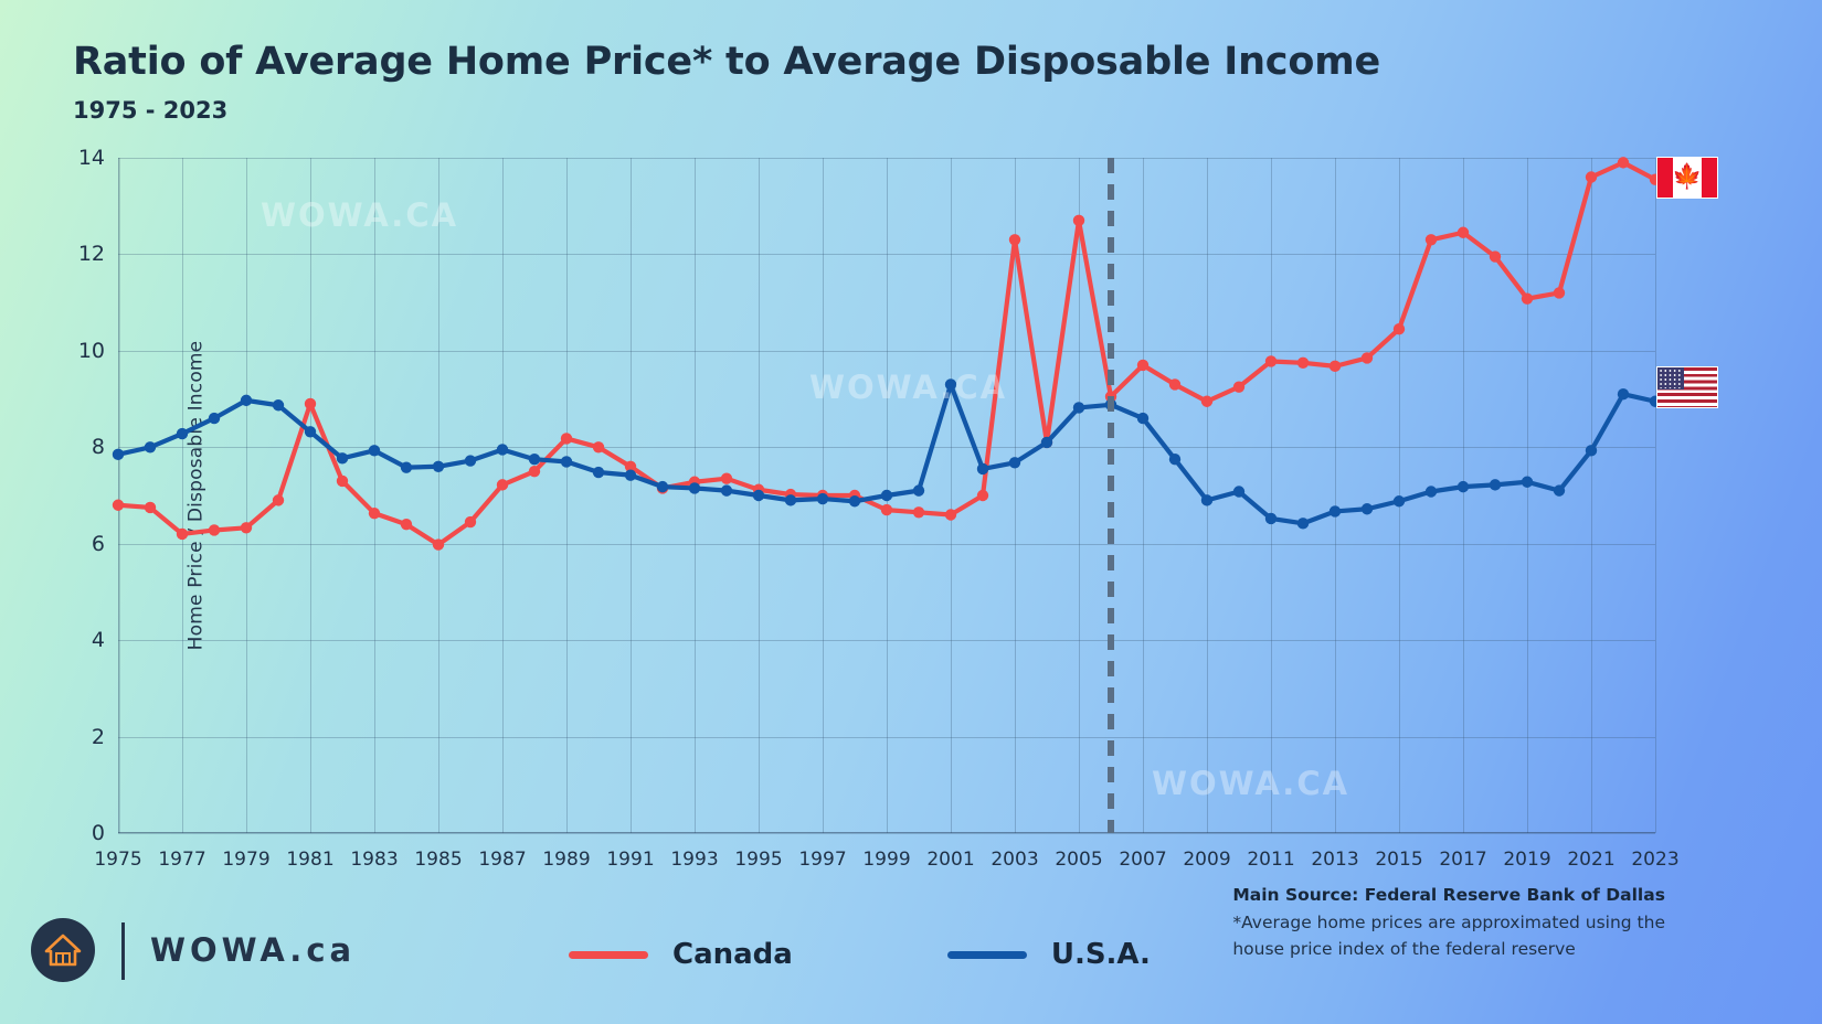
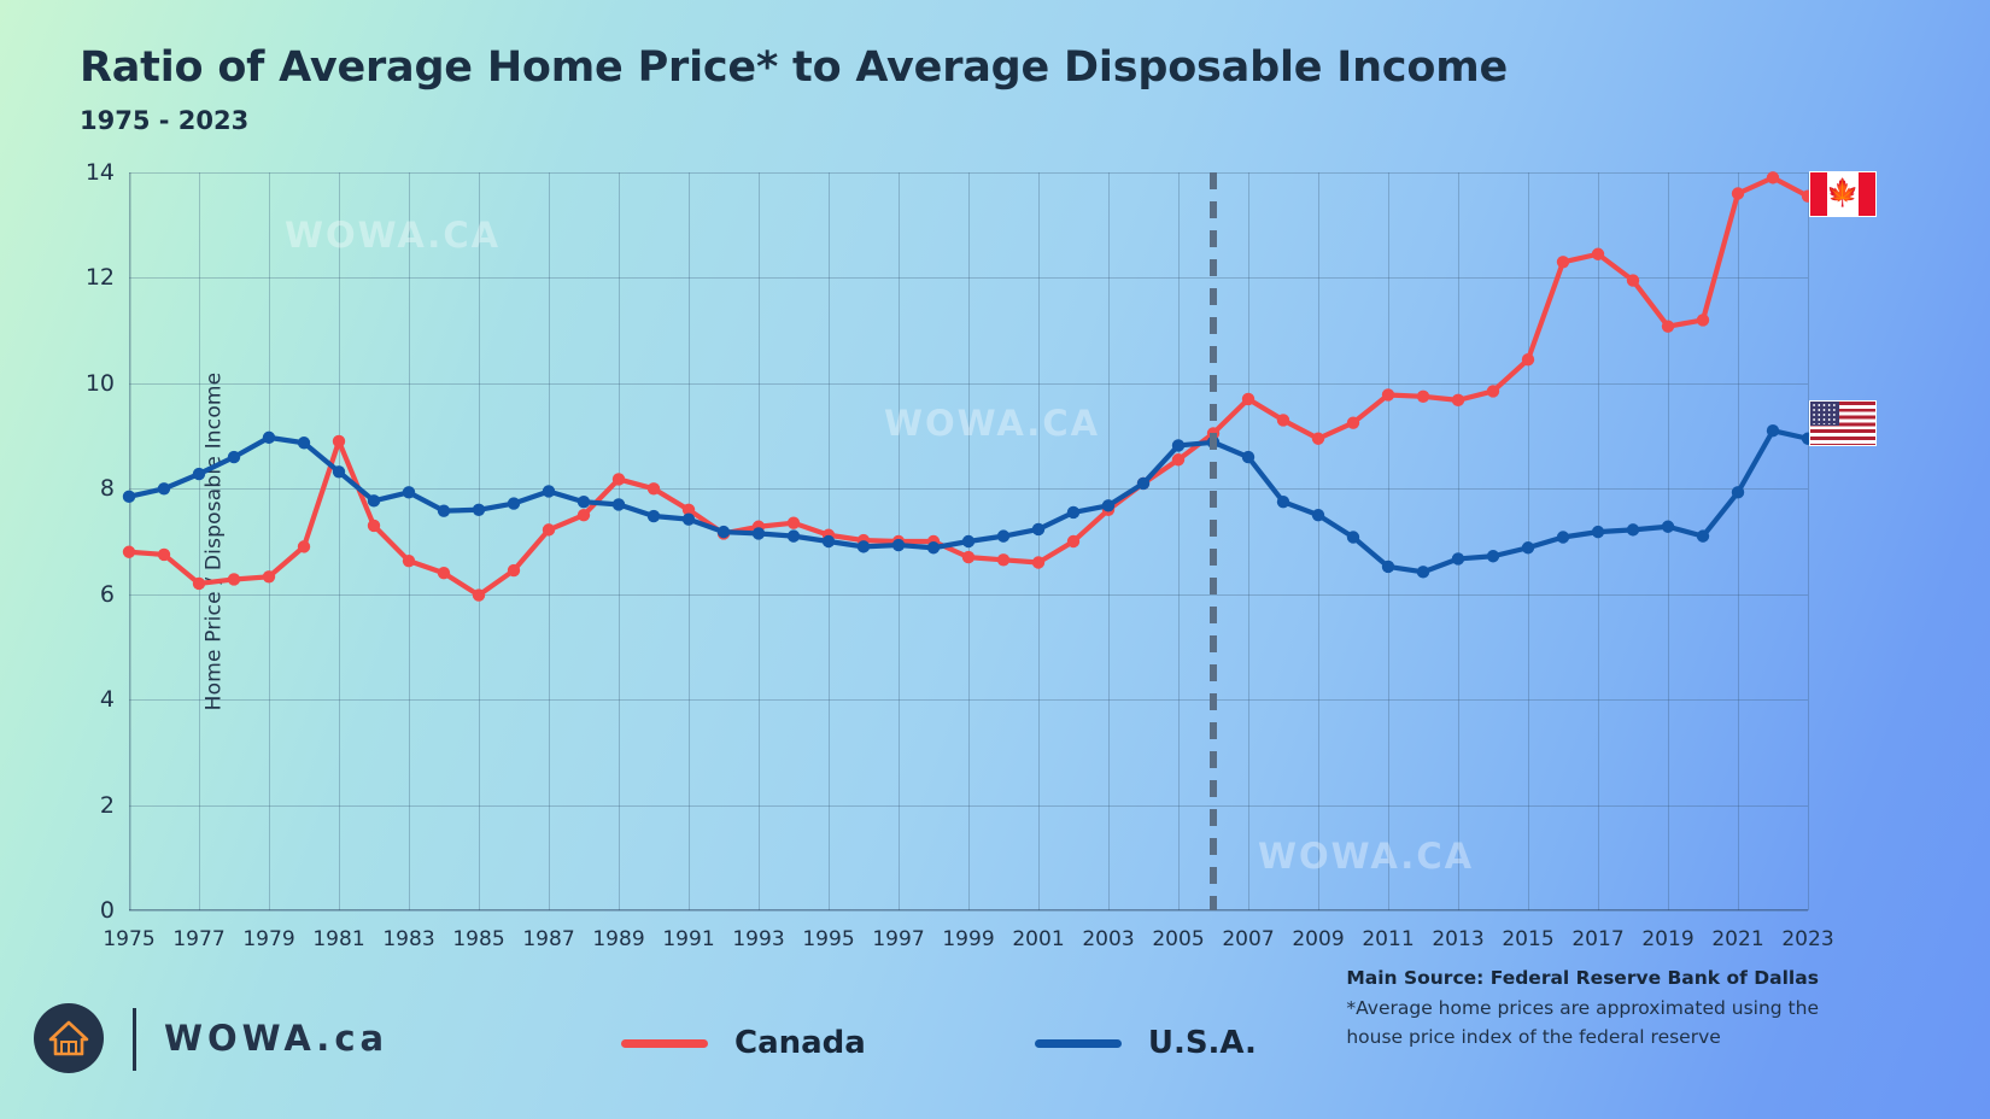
U.S.A./2001: 9.3 -> 7.2
Canada/2003: 12.3 -> 7.6
Canada/2005: 12.7 -> 8.6
U.S.A./2009: 6.9 -> 7.5
